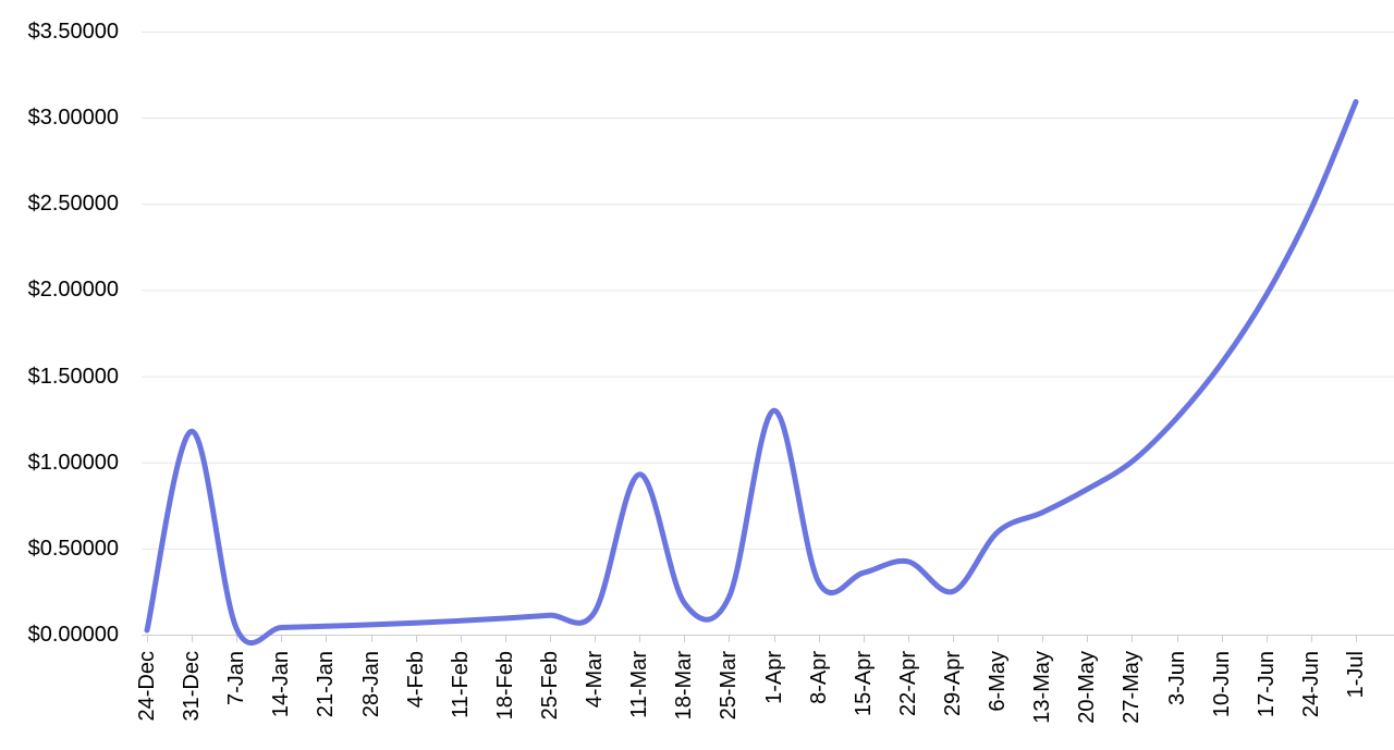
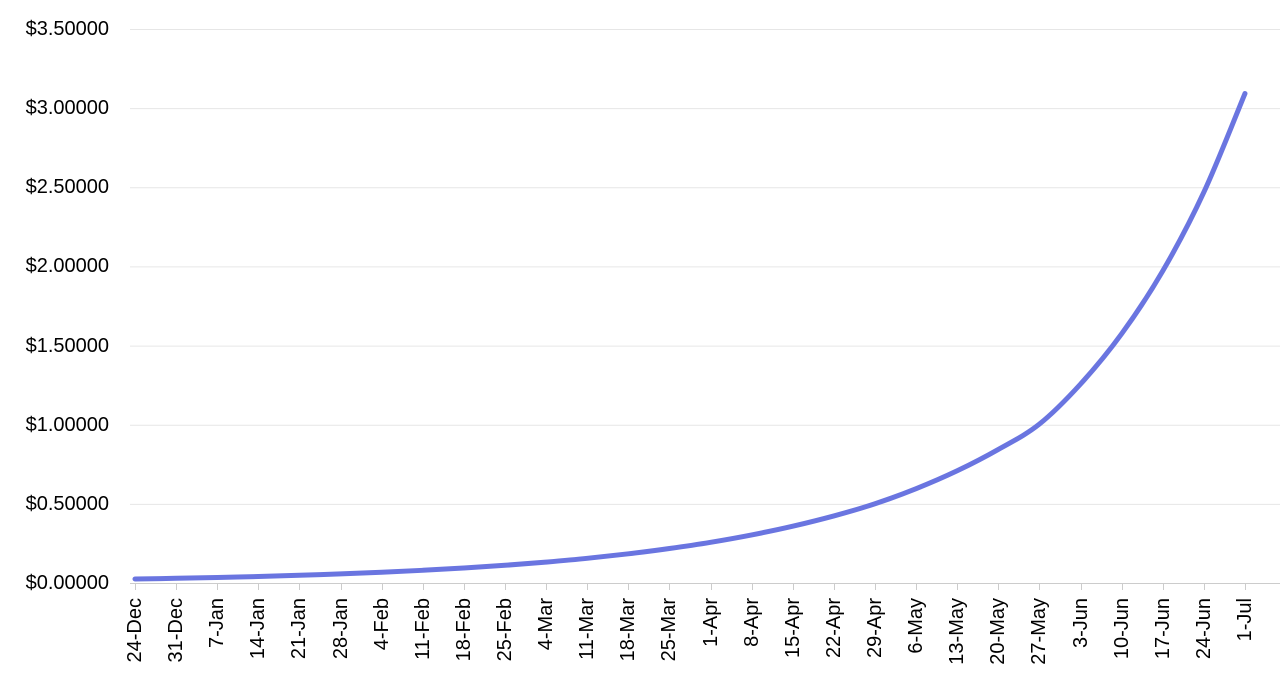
31-Dec: $1.18 -> $0.03
11-Mar: $0.93 -> $0.16
1-Apr: $1.30 -> $0.26
29-Apr: $0.25 -> $0.50
